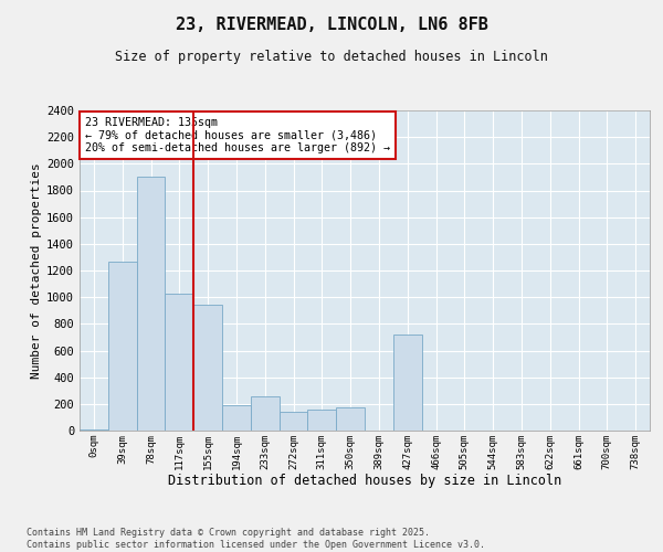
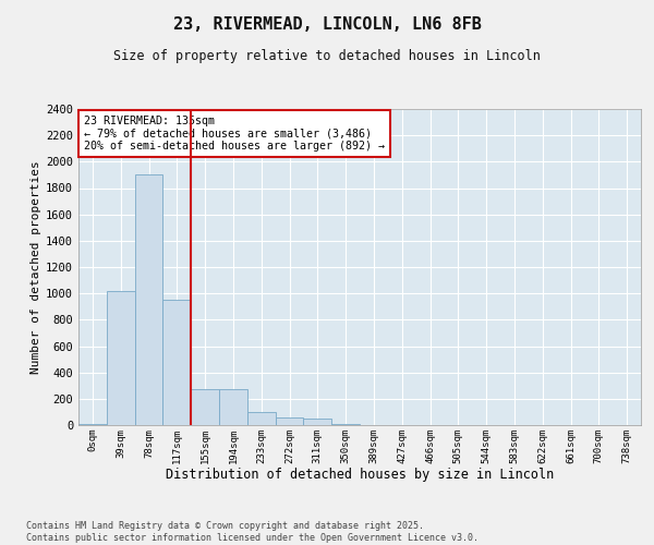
39sqm: 1270 -> 1020
117sqm: 1030 -> 950
155sqm: 940 -> 270
194sqm: 190 -> 270
233sqm: 260 -> 100
272sqm: 140 -> 60
311sqm: 160 -> 50
350sqm: 170 -> 10
427sqm: 720 -> 0
